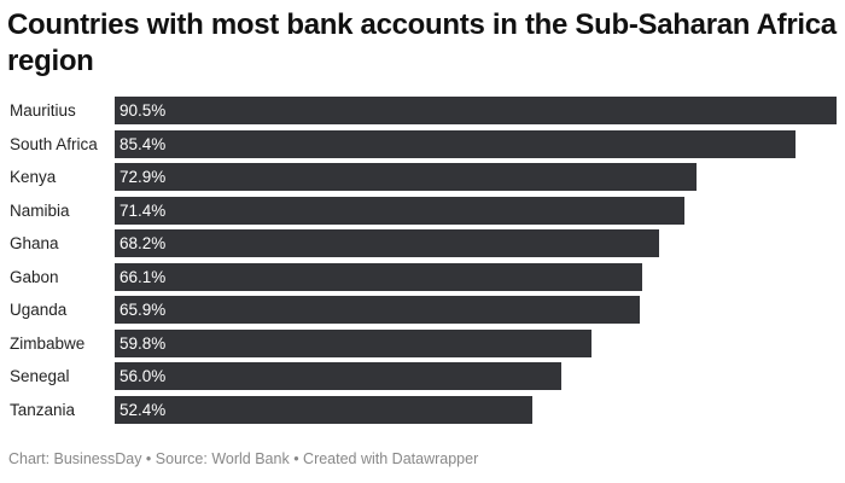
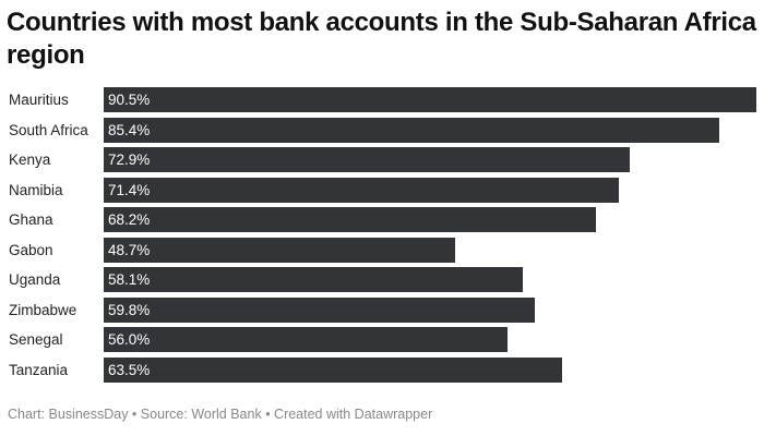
Gabon: 66.1% -> 48.7%
Uganda: 65.9% -> 58.1%
Tanzania: 52.4% -> 63.5%
